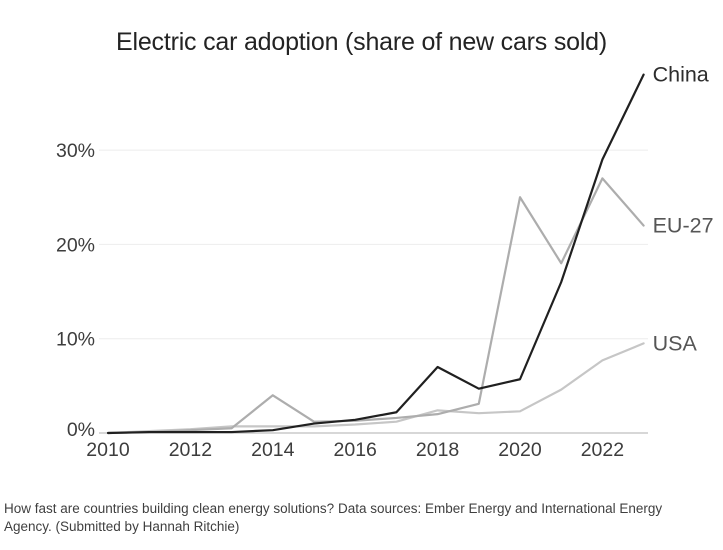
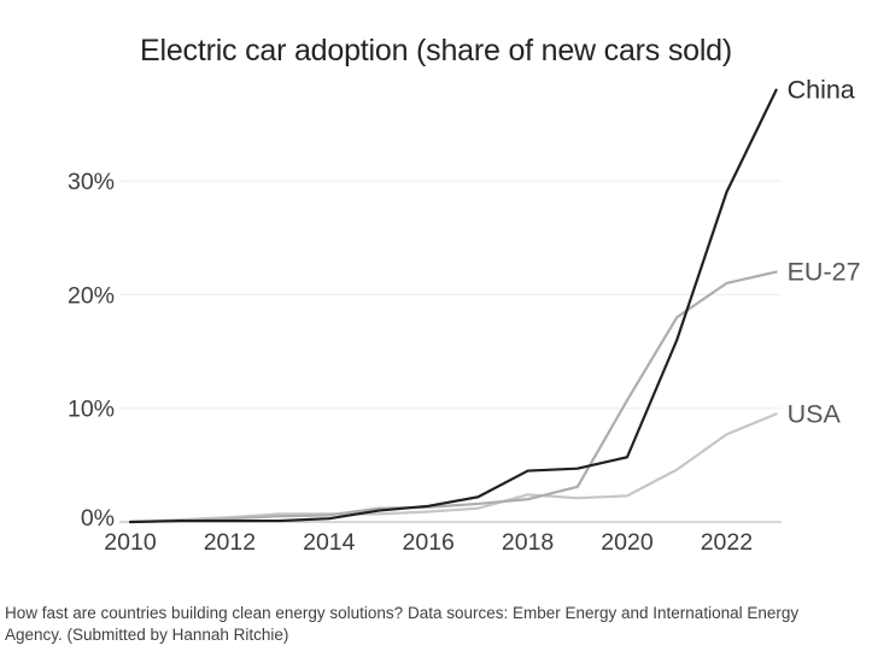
EU-27/2014: 4% -> 1%
China/2018: 7% -> 4%
EU-27/2020: 25% -> 11%
EU-27/2022: 27% -> 21%
